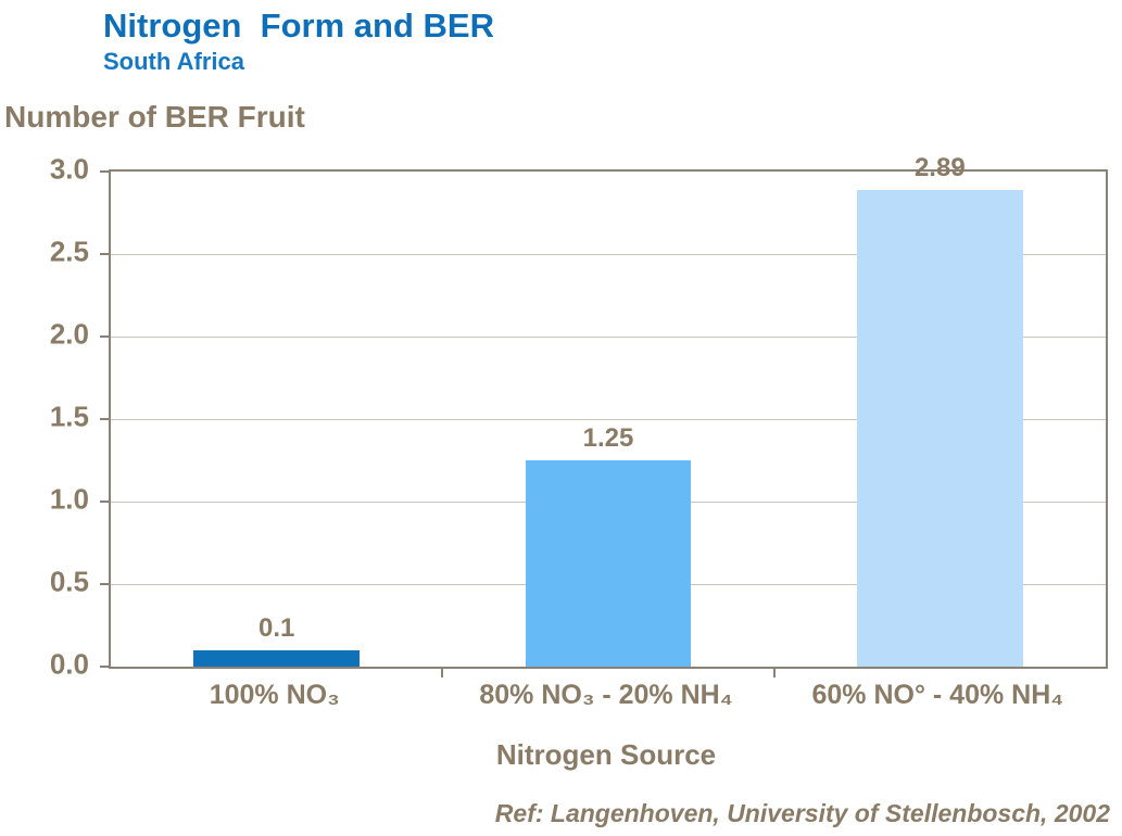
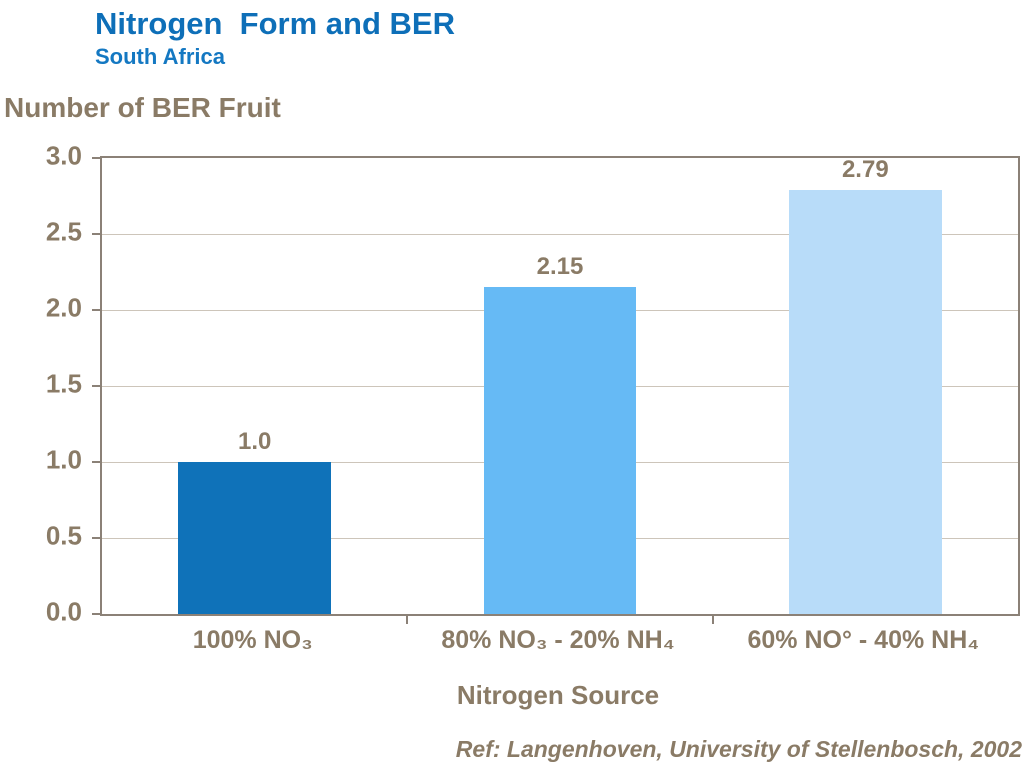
100% NO₃: 0.1 -> 1.0
80% NO₃ - 20% NH₄: 1.25 -> 2.15
60% NO° - 40% NH₄: 2.89 -> 2.79
